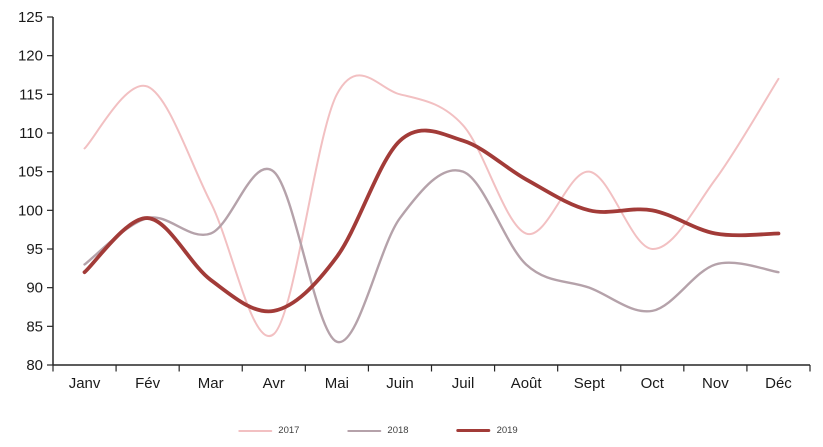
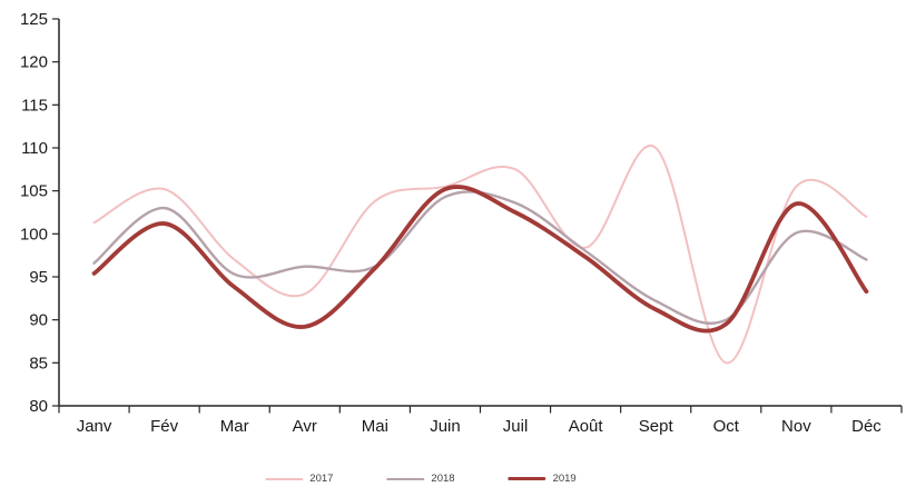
2017/Janv: 108 -> 101
2018/Janv: 93 -> 97
2019/Janv: 92 -> 95
2017/Fév: 116 -> 105
2018/Fév: 99 -> 103
2019/Fév: 99 -> 101
2017/Mar: 101 -> 97
2018/Mar: 97 -> 95
2019/Mar: 91 -> 94
2017/Avr: 84 -> 93
2018/Avr: 105 -> 96
2019/Avr: 87 -> 89
2017/Mai: 115 -> 104
2018/Mai: 83 -> 96
2019/Mai: 94 -> 96
2017/Juin: 115 -> 106
2018/Juin: 99 -> 104
2019/Juin: 109 -> 105
2017/Juil: 111 -> 108
2018/Juil: 105 -> 104
2019/Juil: 109 -> 102
2017/Août: 97 -> 98
2018/Août: 93 -> 98
2019/Août: 104 -> 97
2017/Sept: 105 -> 110
2018/Sept: 90 -> 92
2019/Sept: 100 -> 91
2017/Oct: 95 -> 85
2018/Oct: 87 -> 90
2019/Oct: 100 -> 90
2017/Nov: 104 -> 106
2018/Nov: 93 -> 100
2019/Nov: 97 -> 104
2017/Déc: 117 -> 102
2018/Déc: 92 -> 97
2019/Déc: 97 -> 93
